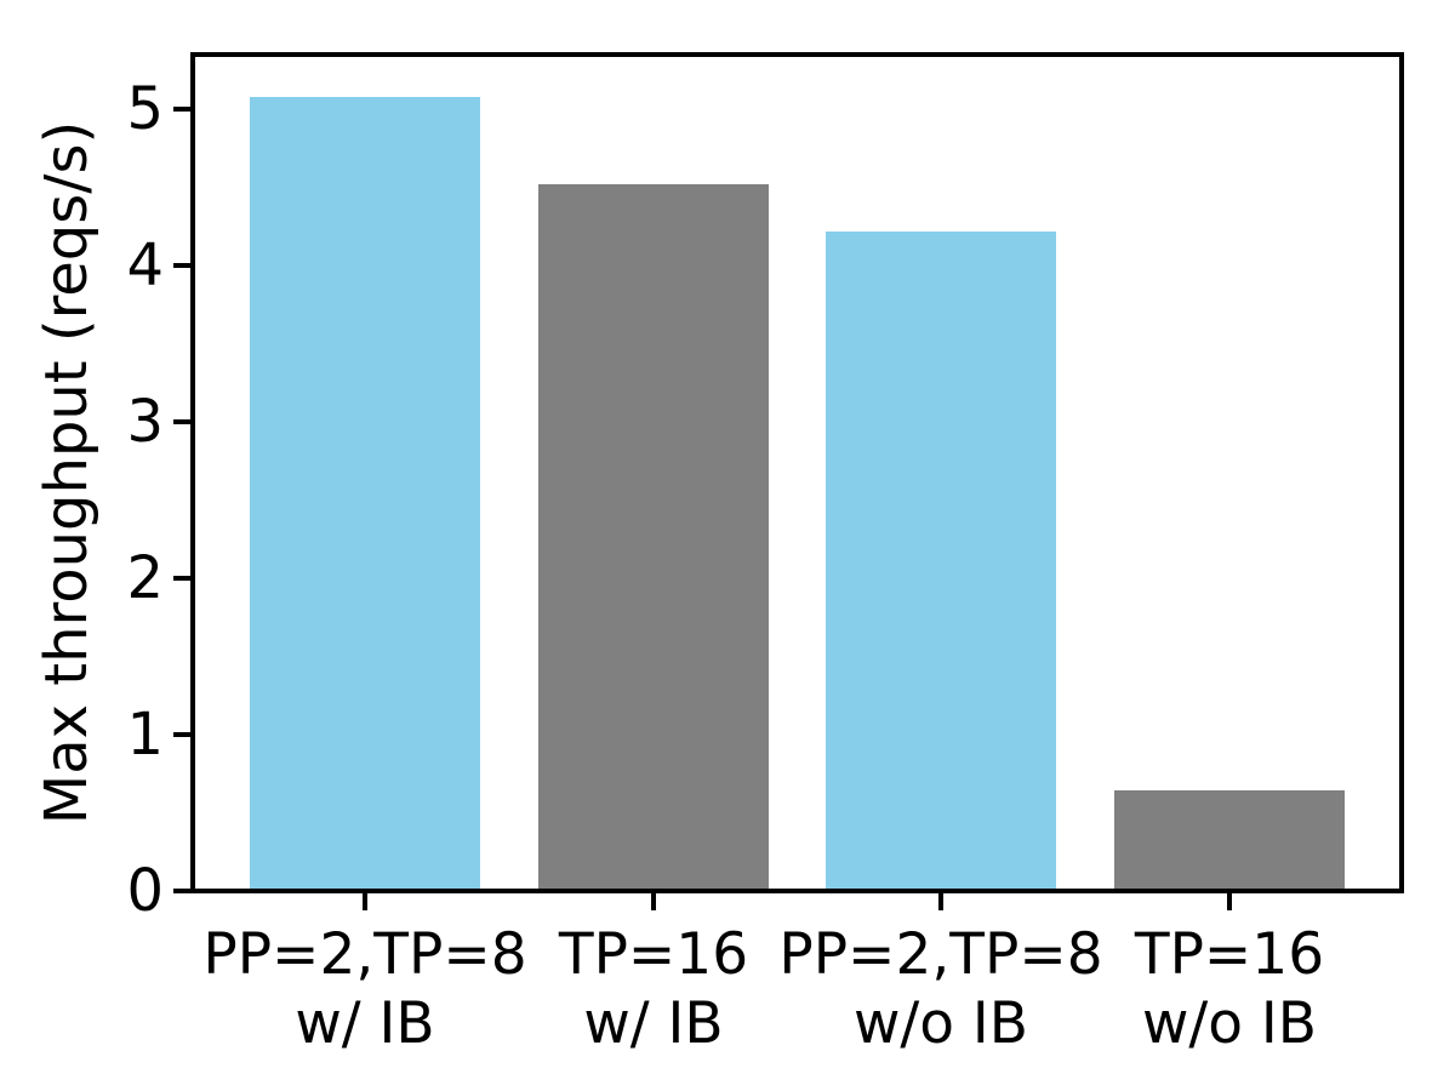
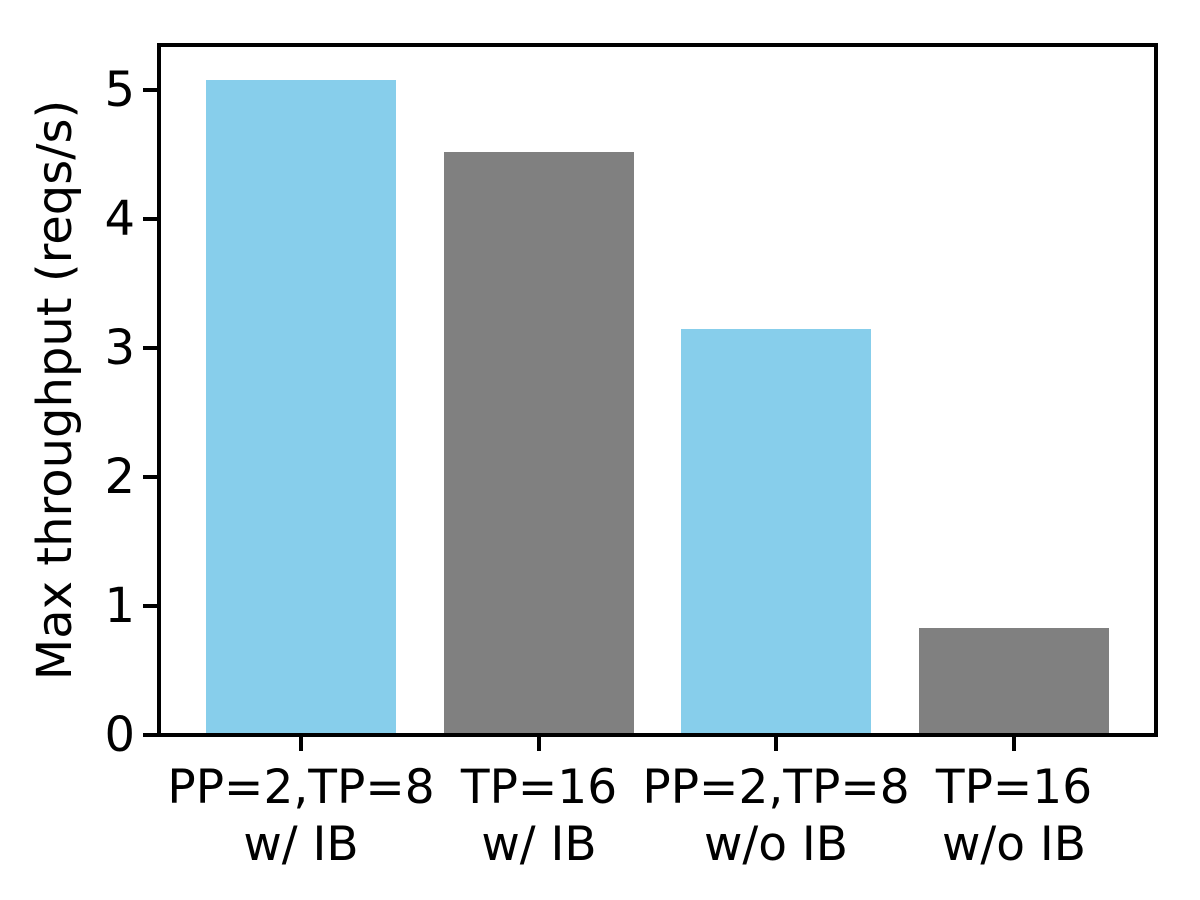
PP=2,TP=8 w/o IB: 4.22 -> 3.15
TP=16 w/o IB: 0.64 -> 0.83
